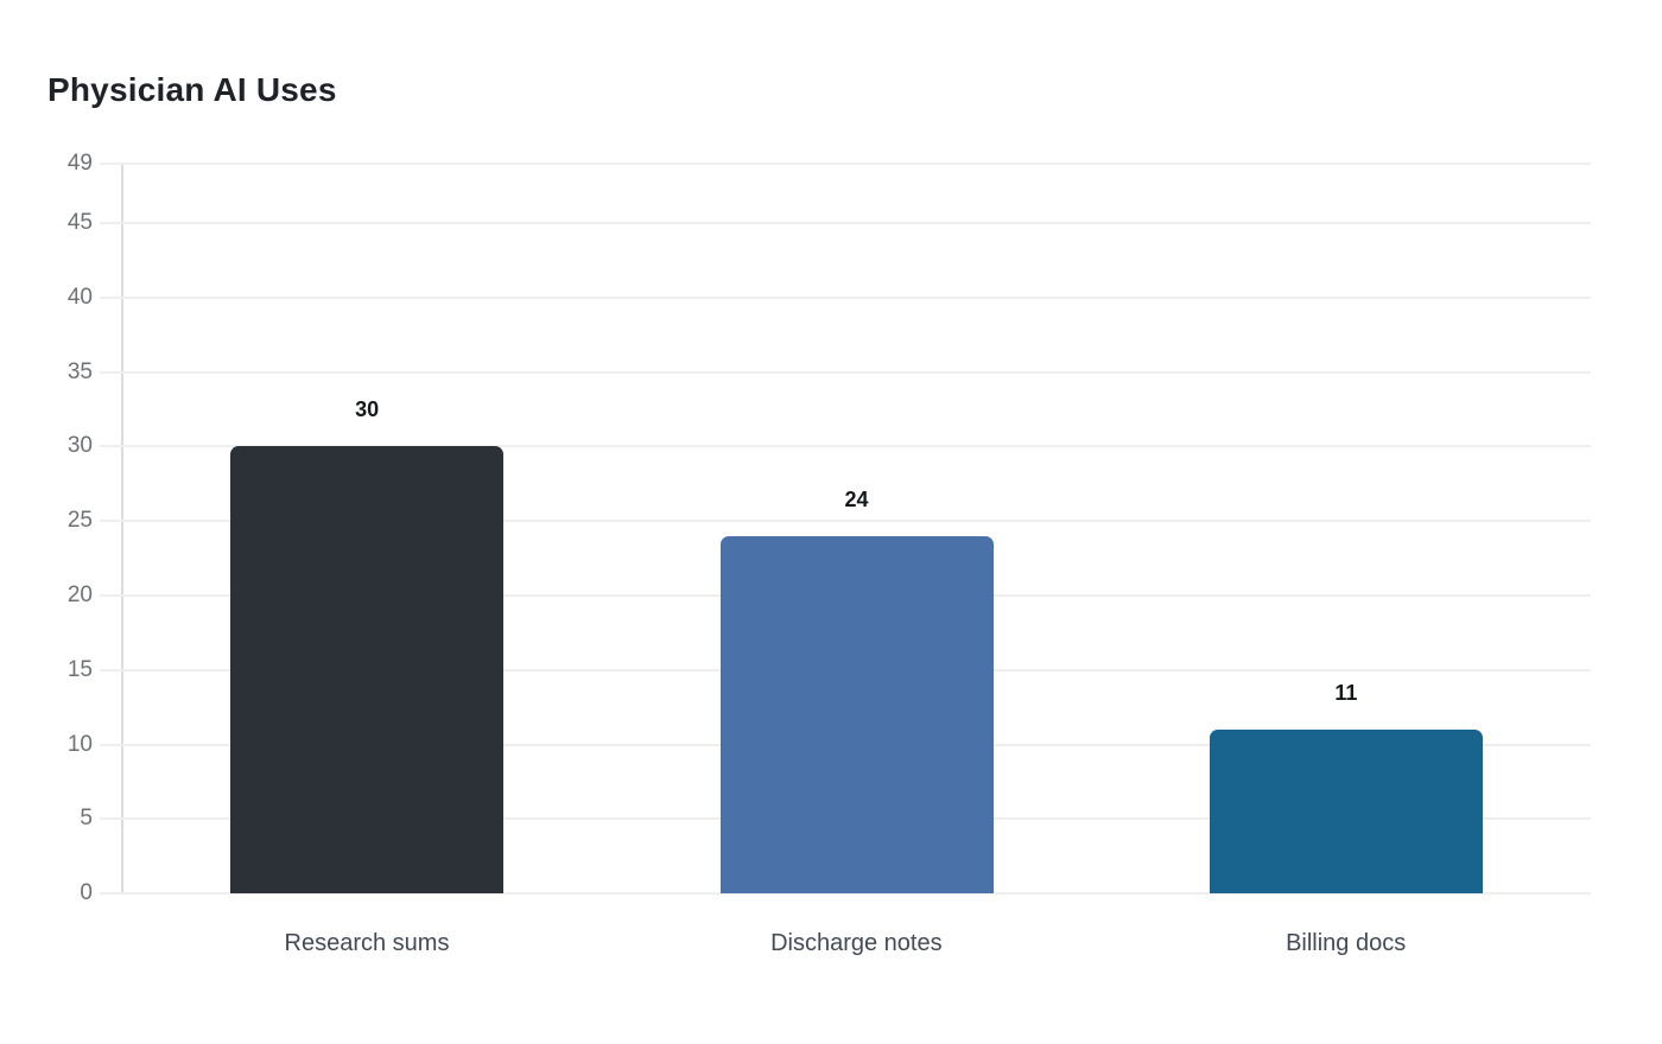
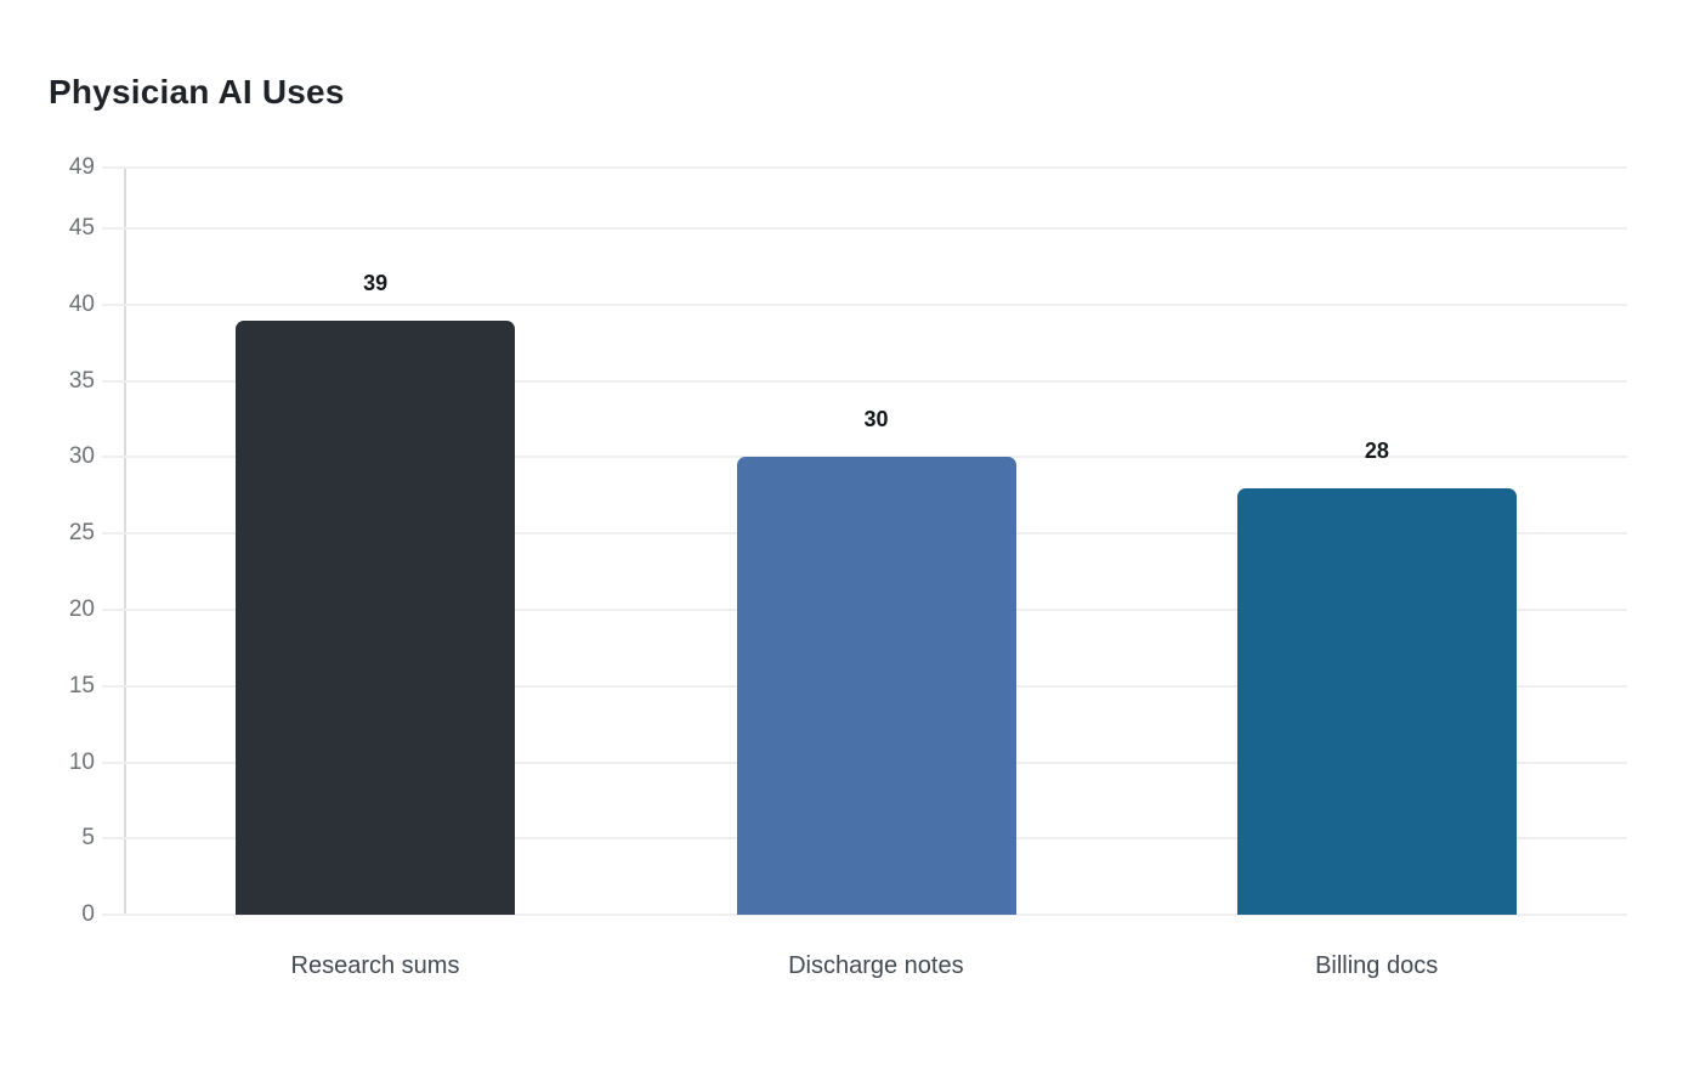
Research sums: 30 -> 39
Discharge notes: 24 -> 30
Billing docs: 11 -> 28
